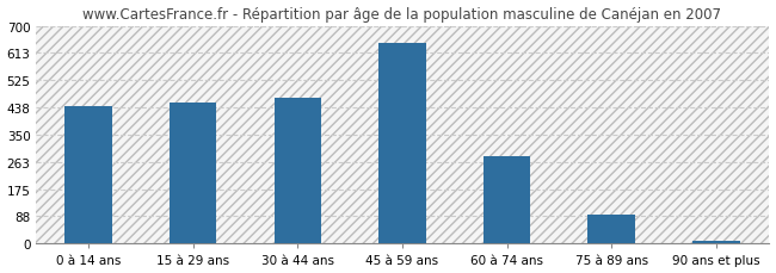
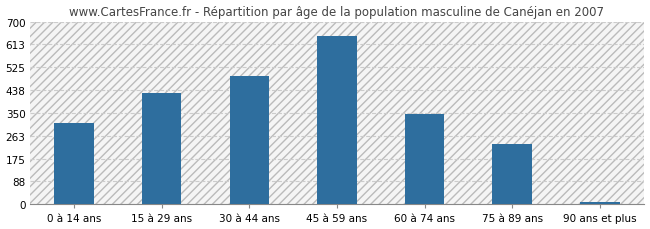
0 à 14 ans: 443 -> 310
15 à 29 ans: 452 -> 425
30 à 44 ans: 468 -> 490
60 à 74 ans: 280 -> 345
75 à 89 ans: 95 -> 230
